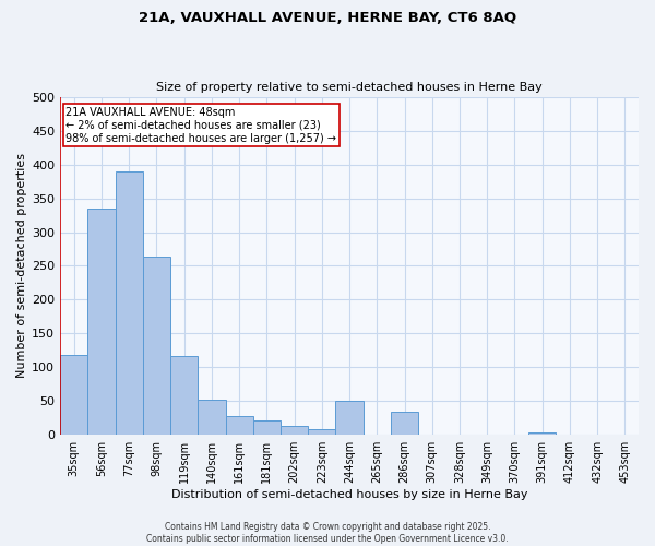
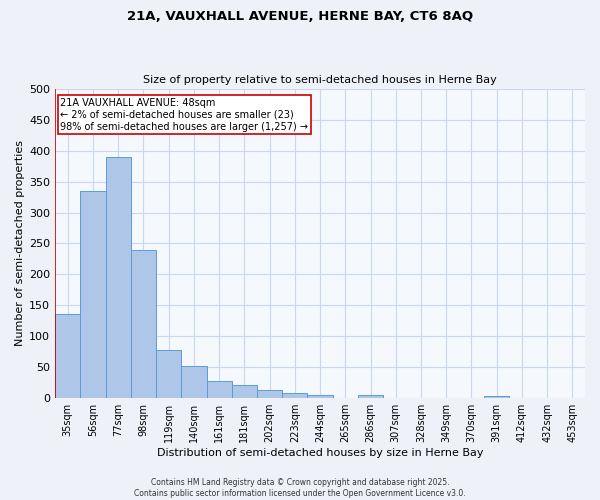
35sqm: 118 -> 135
98sqm: 264 -> 240
119sqm: 116 -> 78
244sqm: 50 -> 5
286sqm: 34 -> 4
